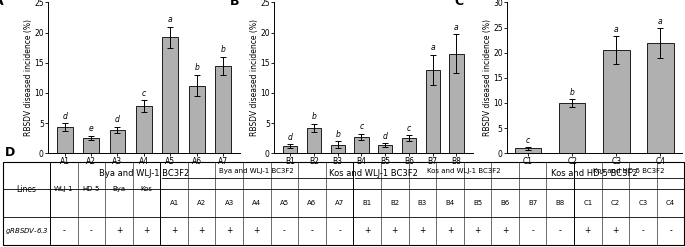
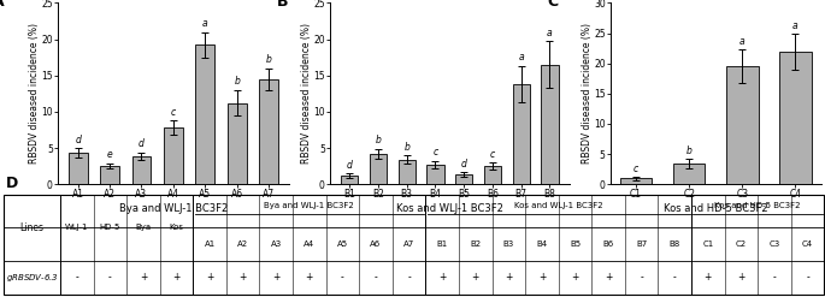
B3: 1.4 -> 3.4
C2: 10.0 -> 3.5
C3: 20.6 -> 19.5
